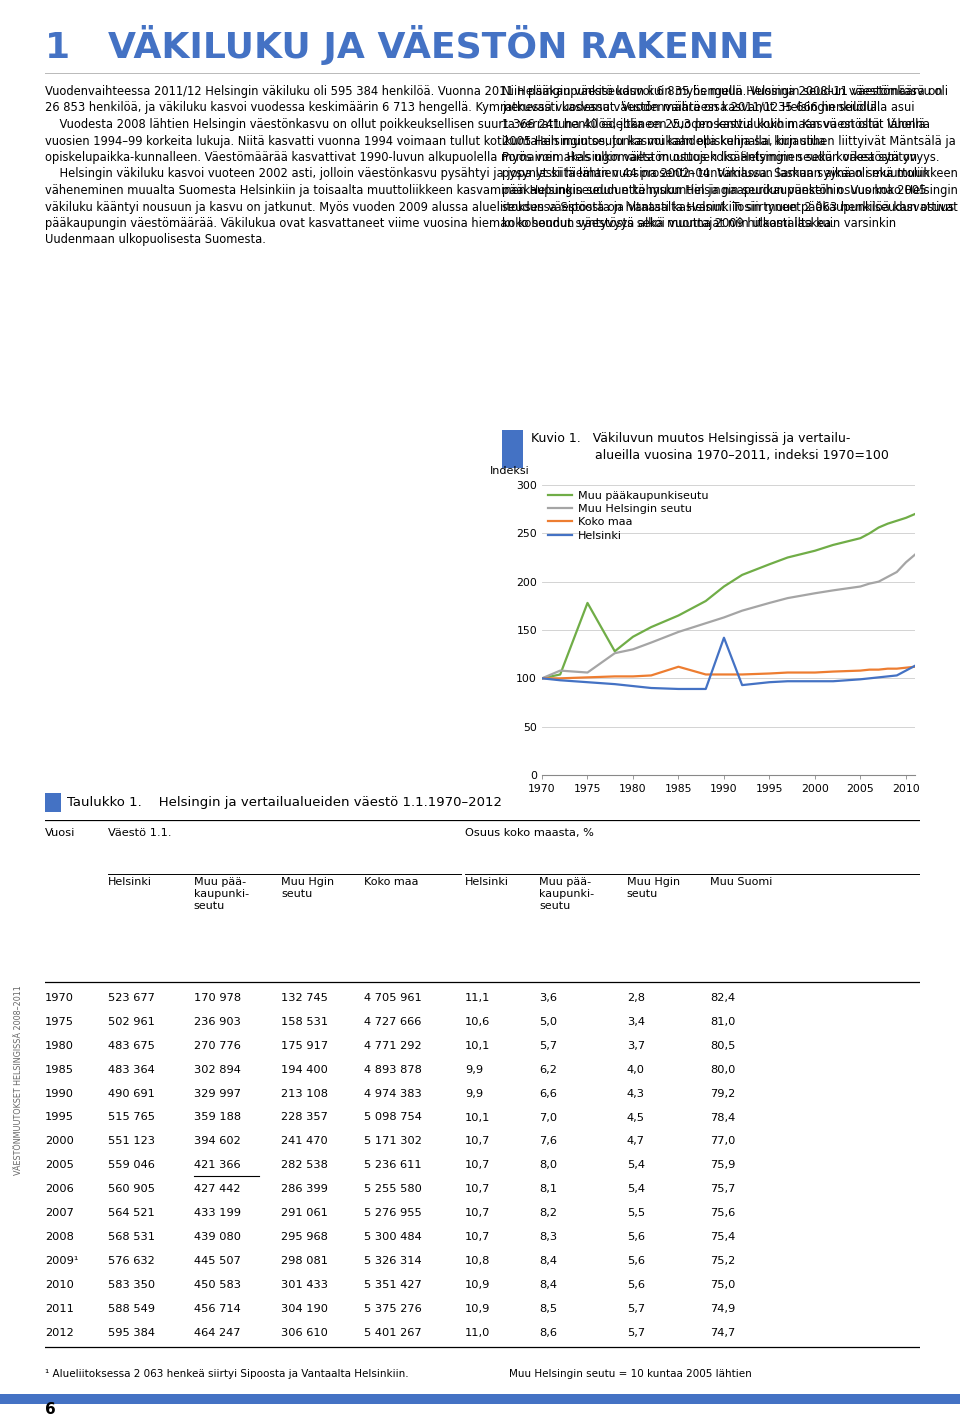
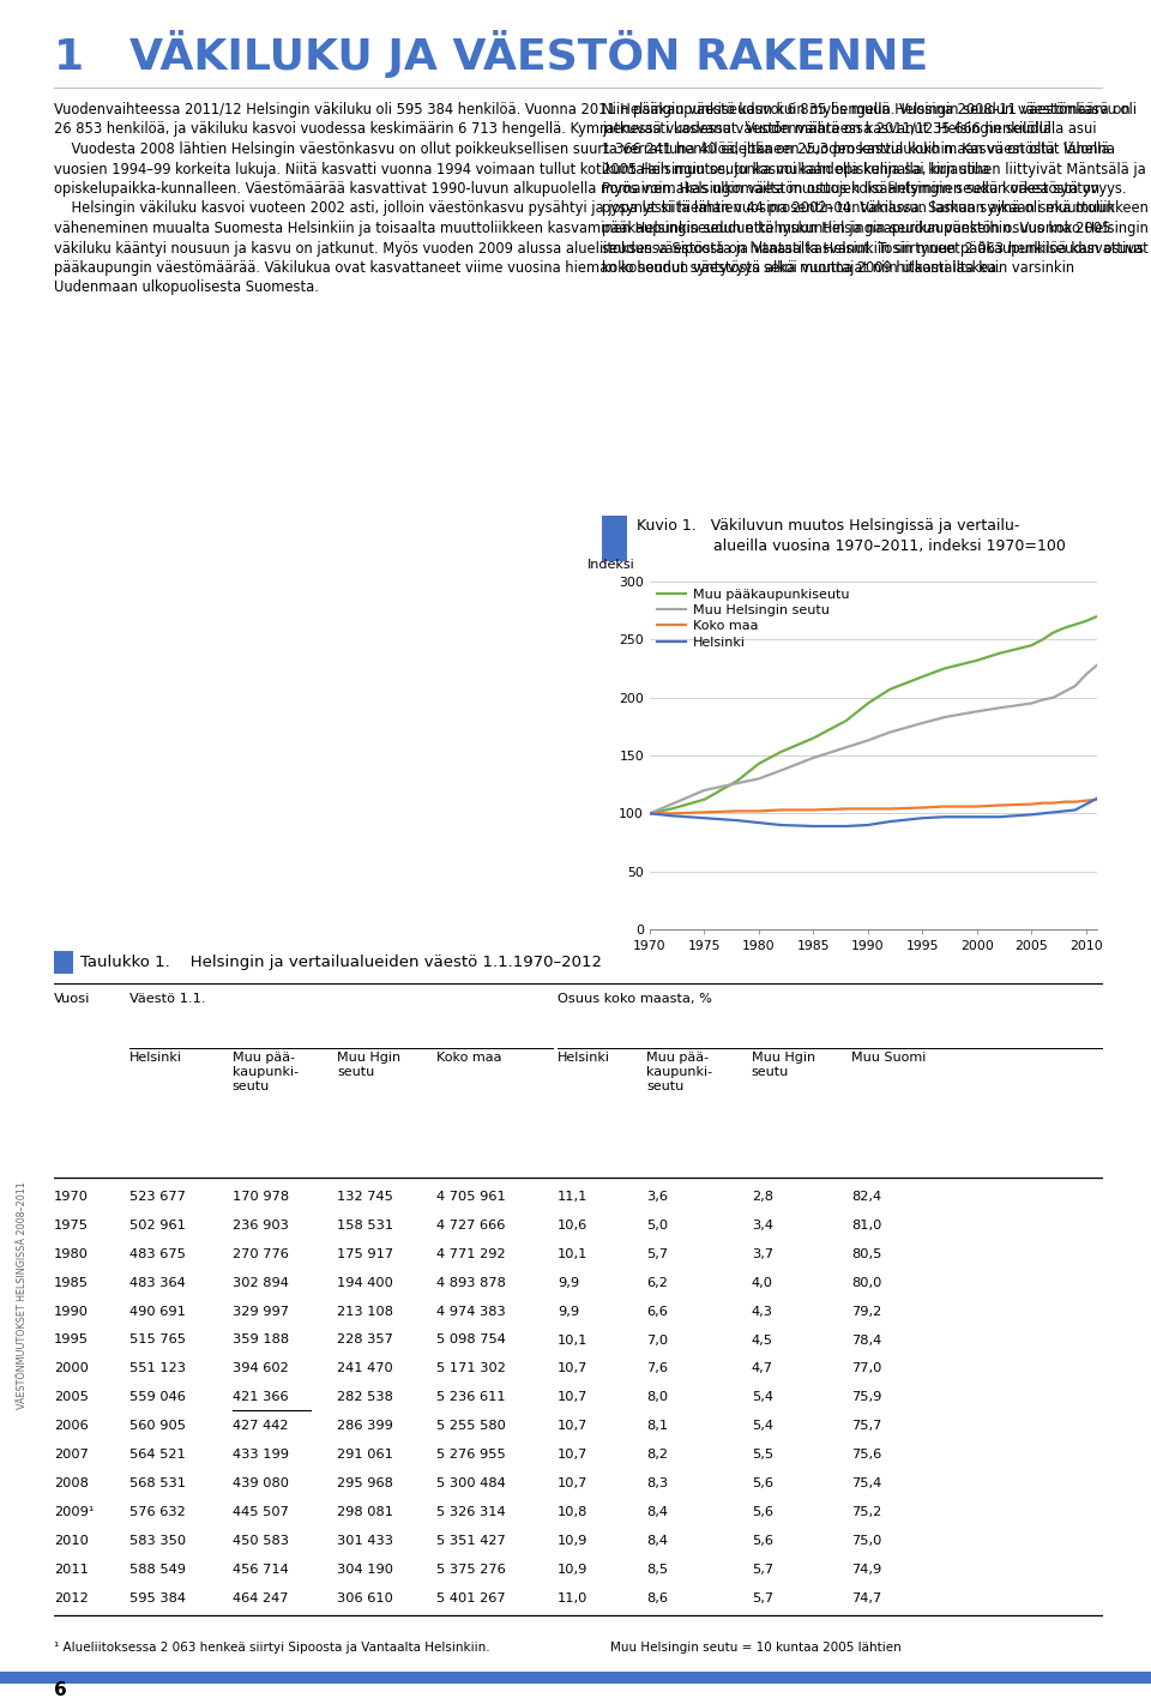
Muu pääkaupunkiseutu/1975: 178 -> 112
Muu Helsingin seutu/1975: 106 -> 120
Koko maa/1985: 112 -> 103
Helsinki/1990: 142 -> 90
